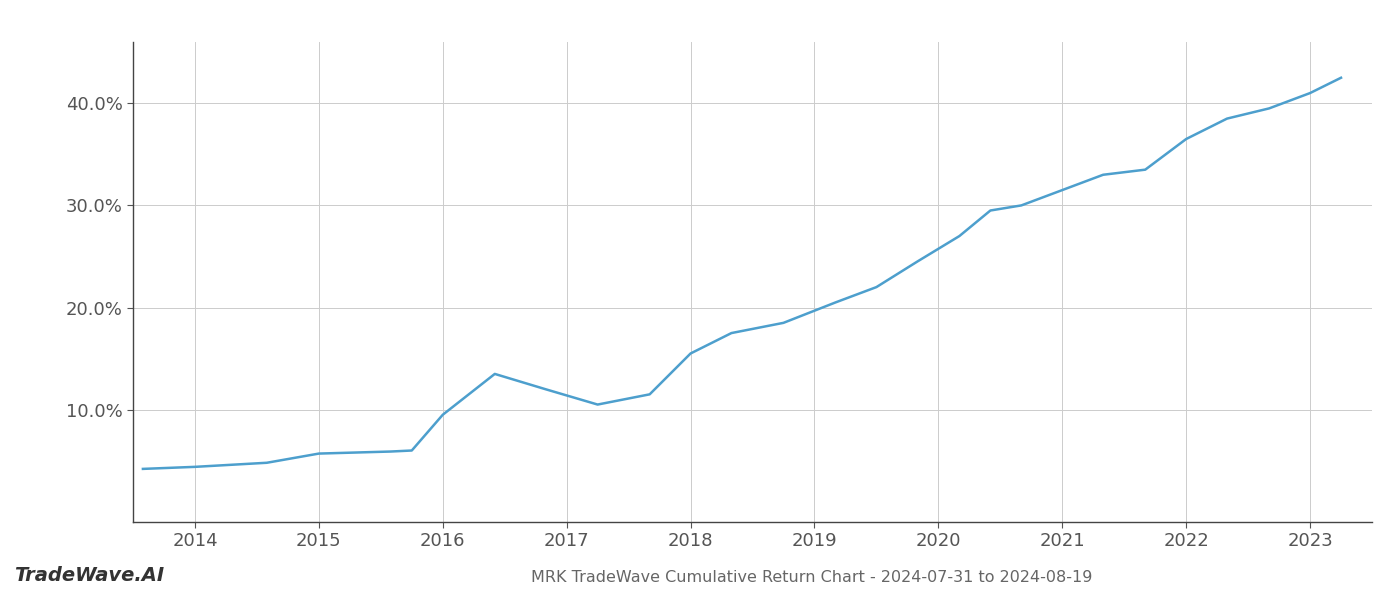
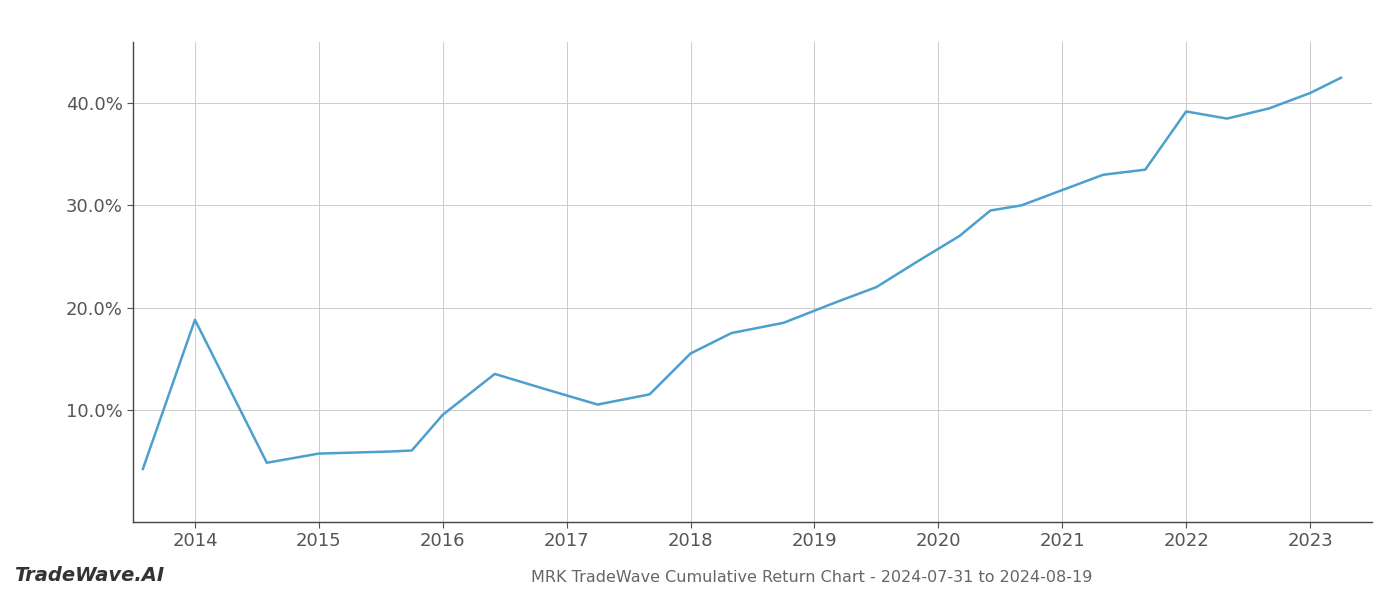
2014: 4.4% -> 18.8%
2022: 36.5% -> 39.2%
